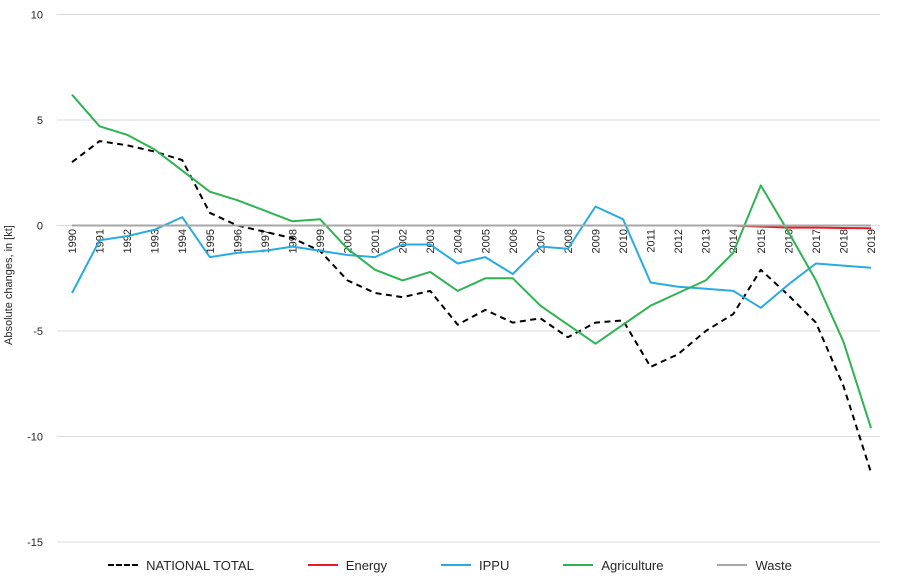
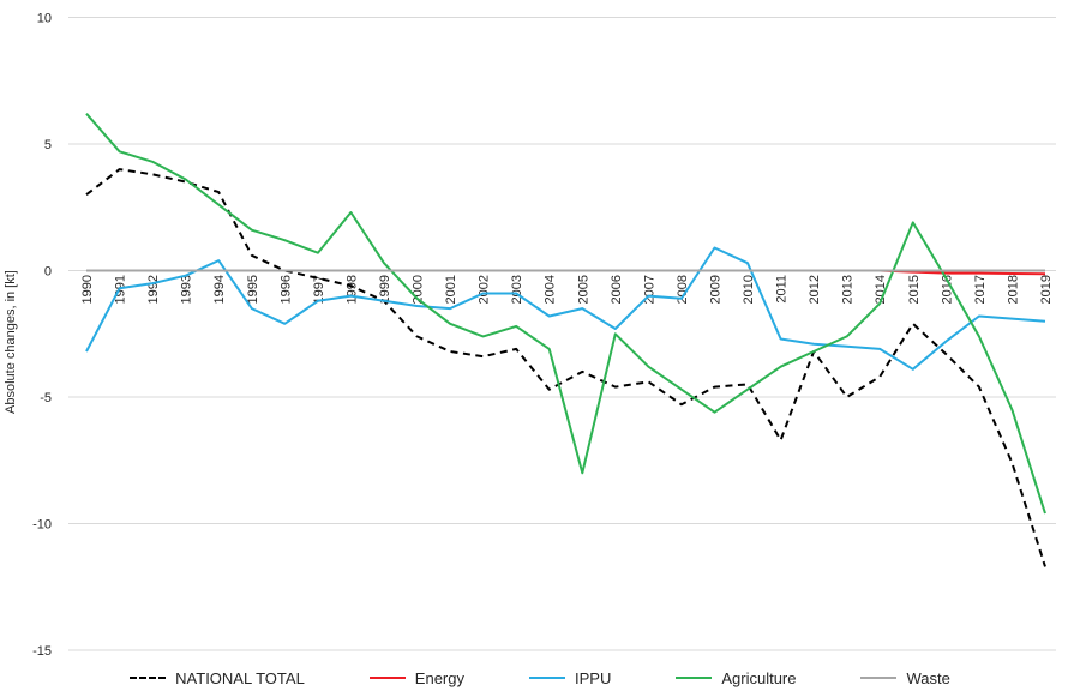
IPPU/1996: -1.3 -> -2.1
Agriculture/1998: 0.2 -> 2.3
Agriculture/2005: -2.5 -> -8.0
NATIONAL TOTAL/2012: -6.1 -> -3.2
